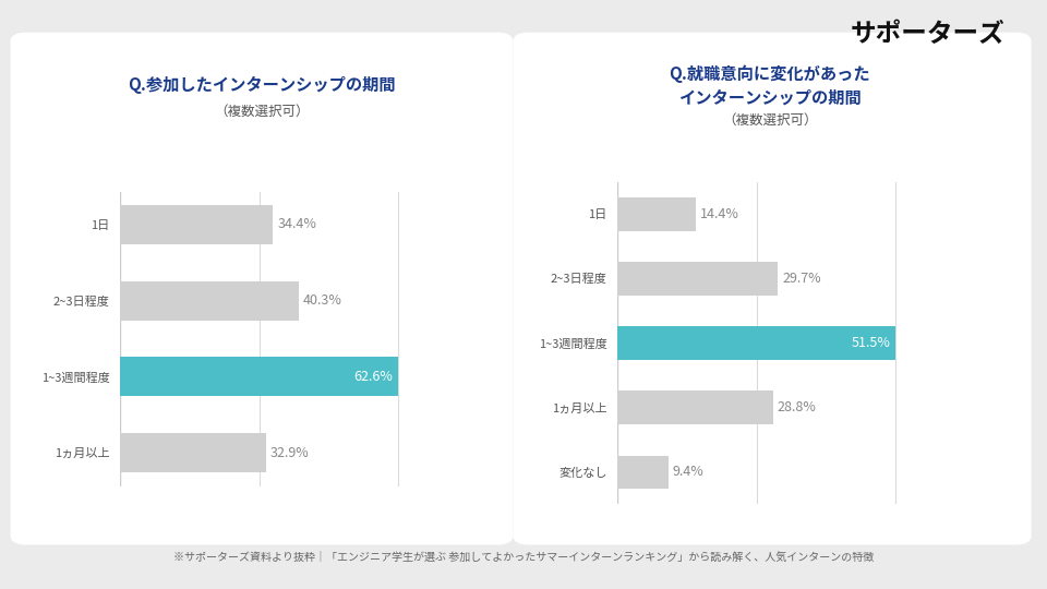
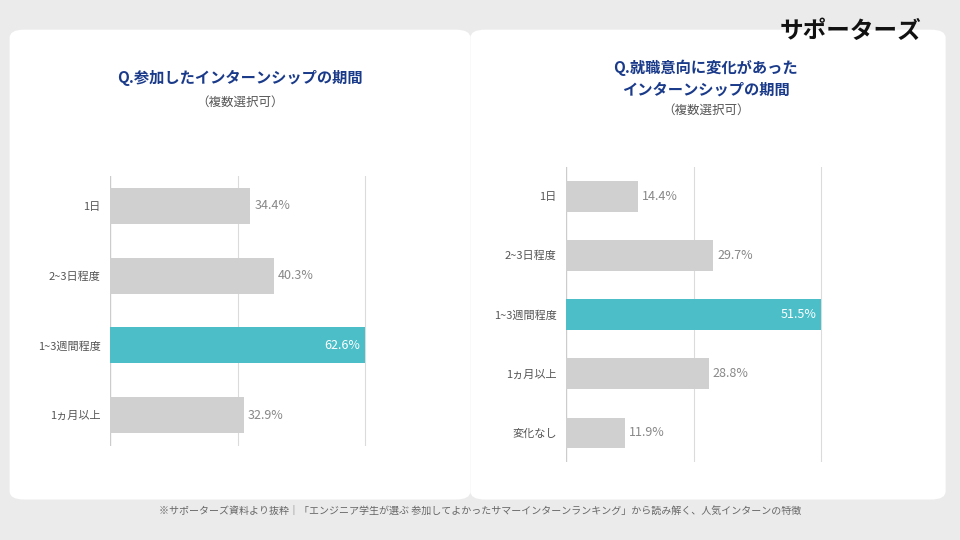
変化なし: 9.4% -> 11.9%
